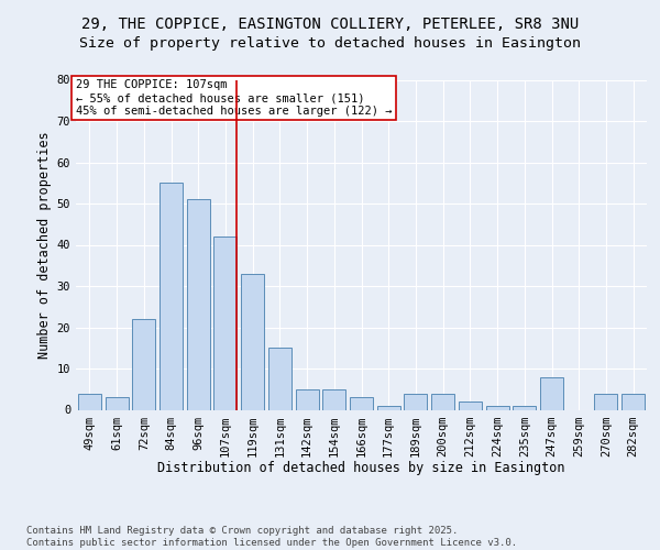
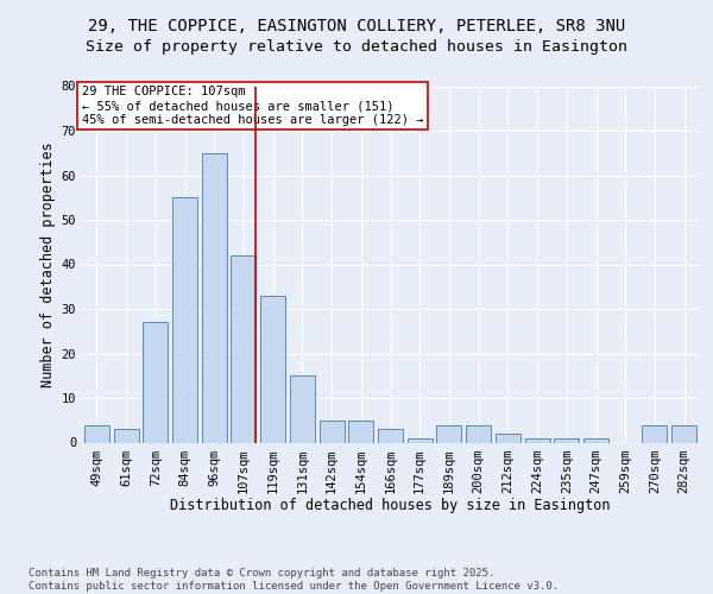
72sqm: 22 -> 27
96sqm: 51 -> 65
247sqm: 8 -> 1
